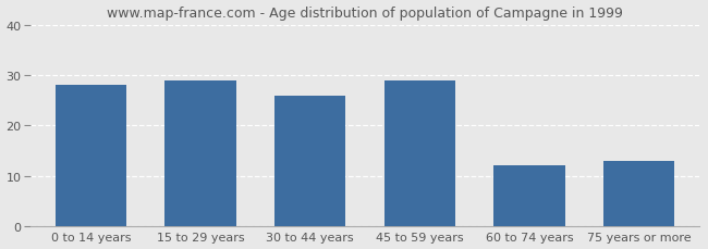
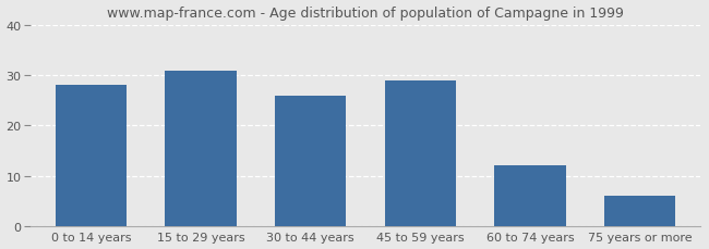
15 to 29 years: 29 -> 31
75 years or more: 13 -> 6
